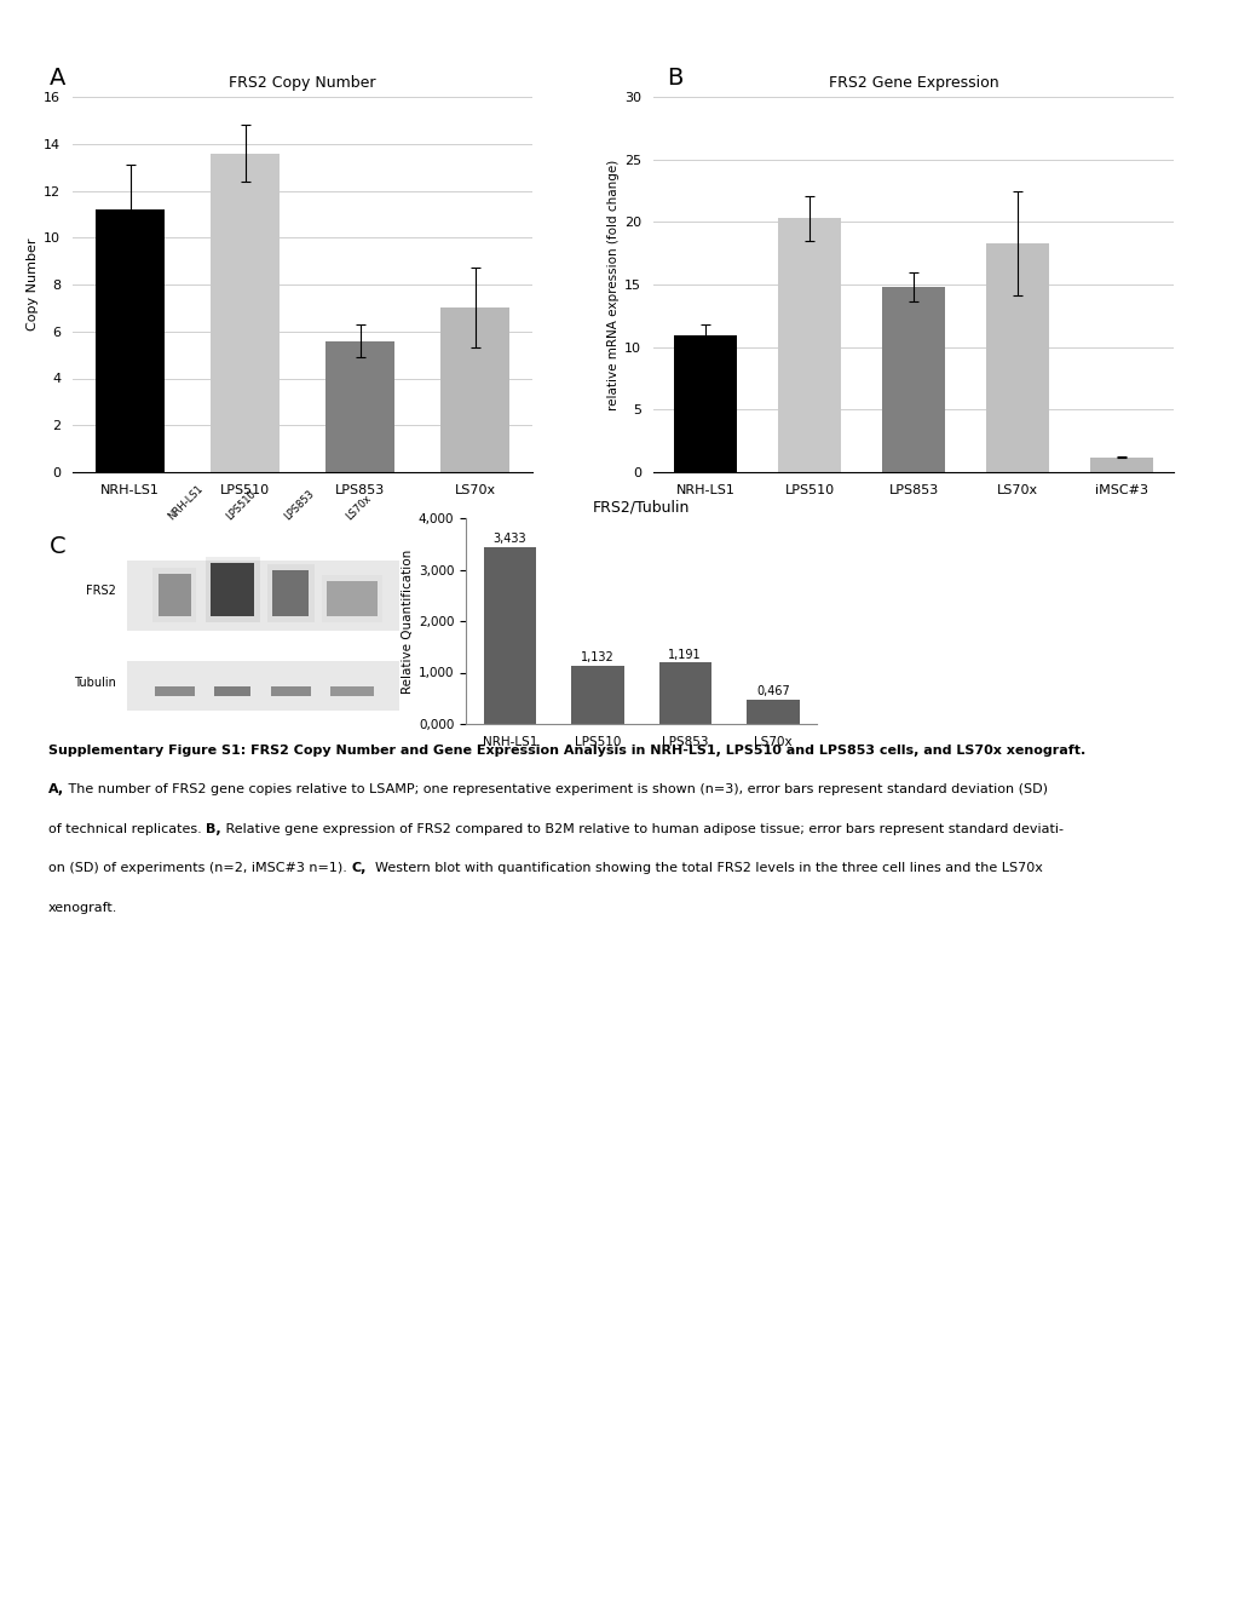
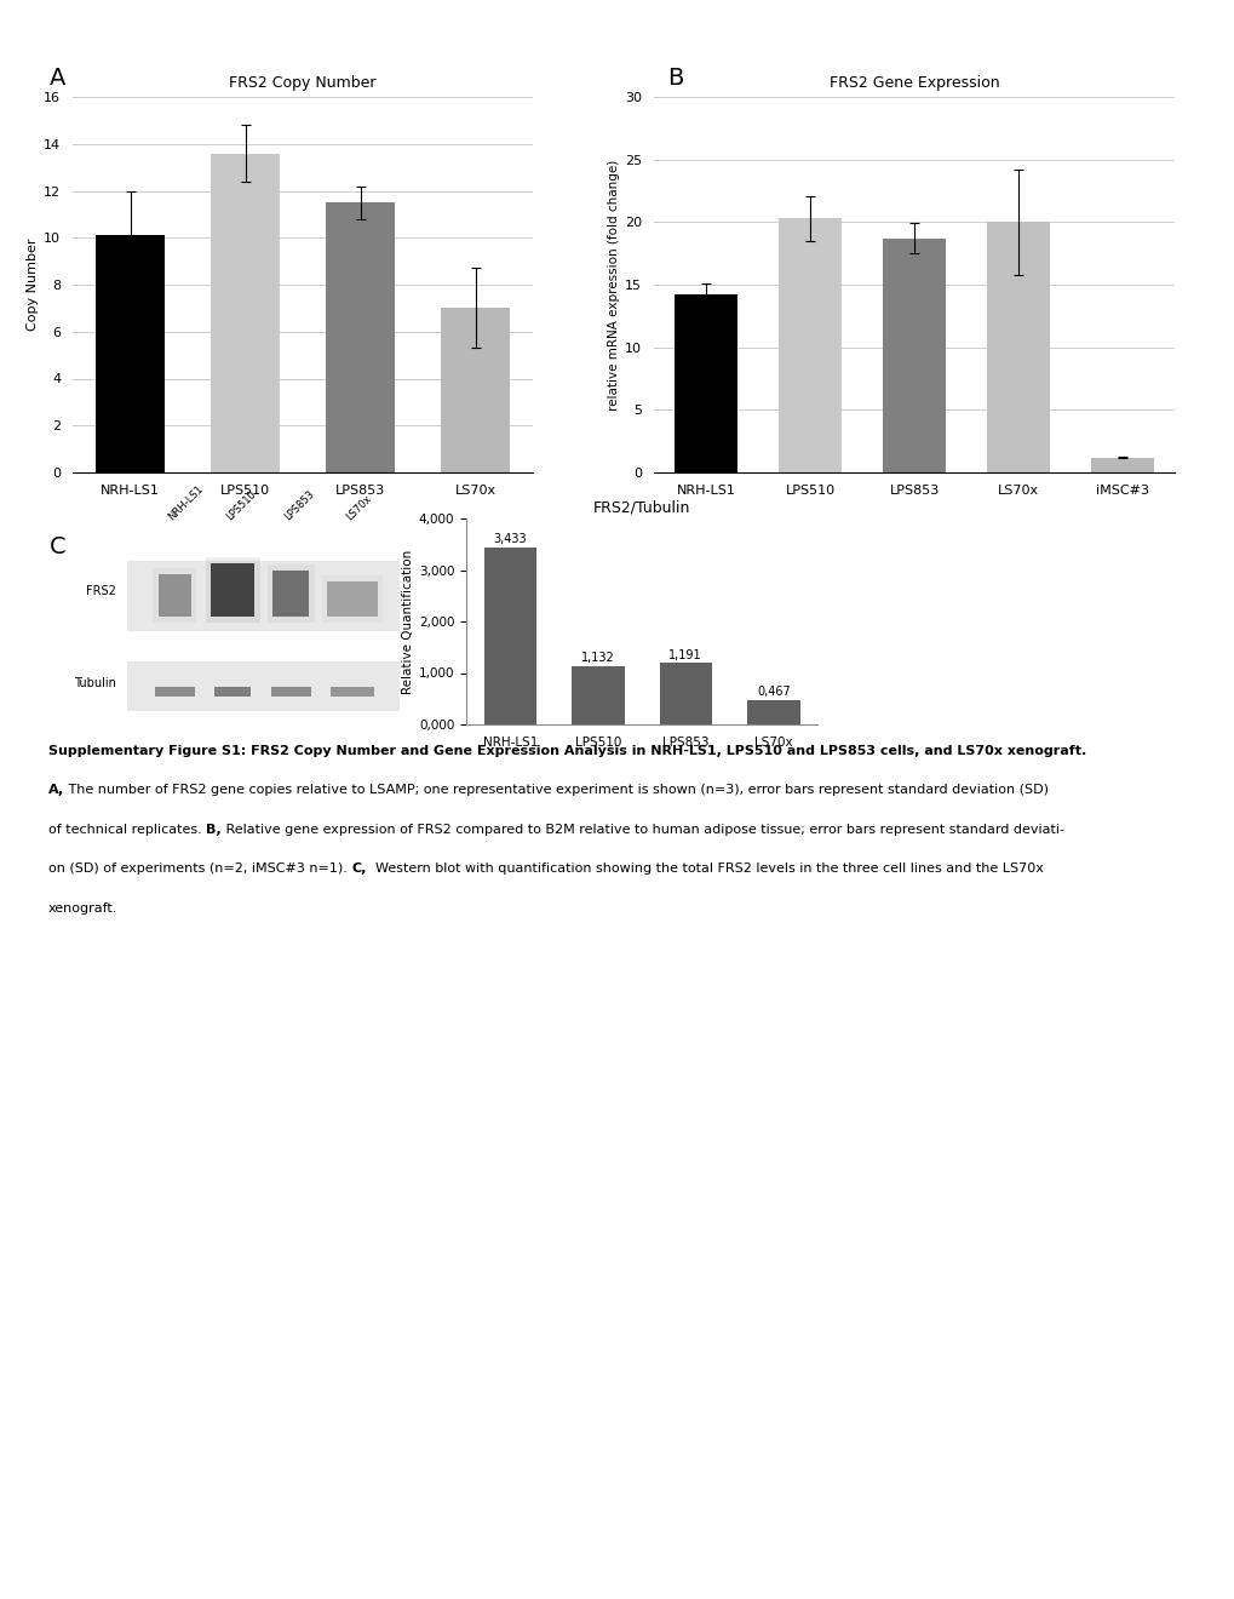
FRS2 Copy Number/NRH-LS1: 11.2 -> 10.1
FRS2 Copy Number/LPS853: 5.6 -> 11.5
FRS2 Gene Expression/NRH-LS1: 10.9 -> 14.2
FRS2 Gene Expression/LPS853: 14.8 -> 18.7
FRS2 Gene Expression/LS70x: 18.3 -> 20.0
